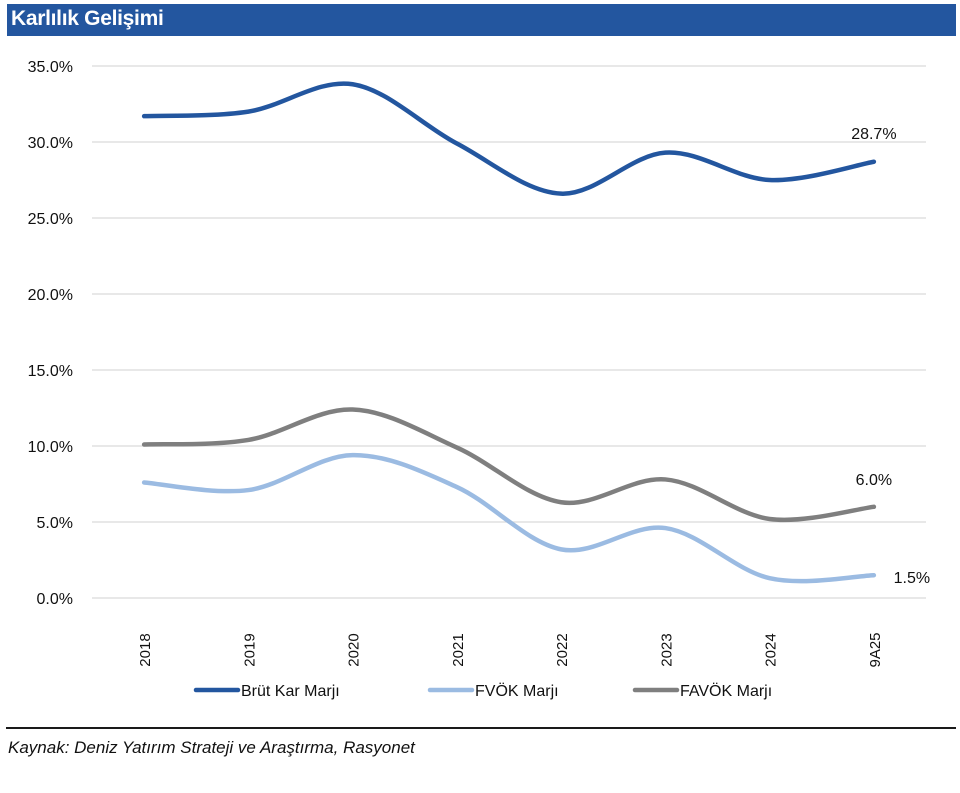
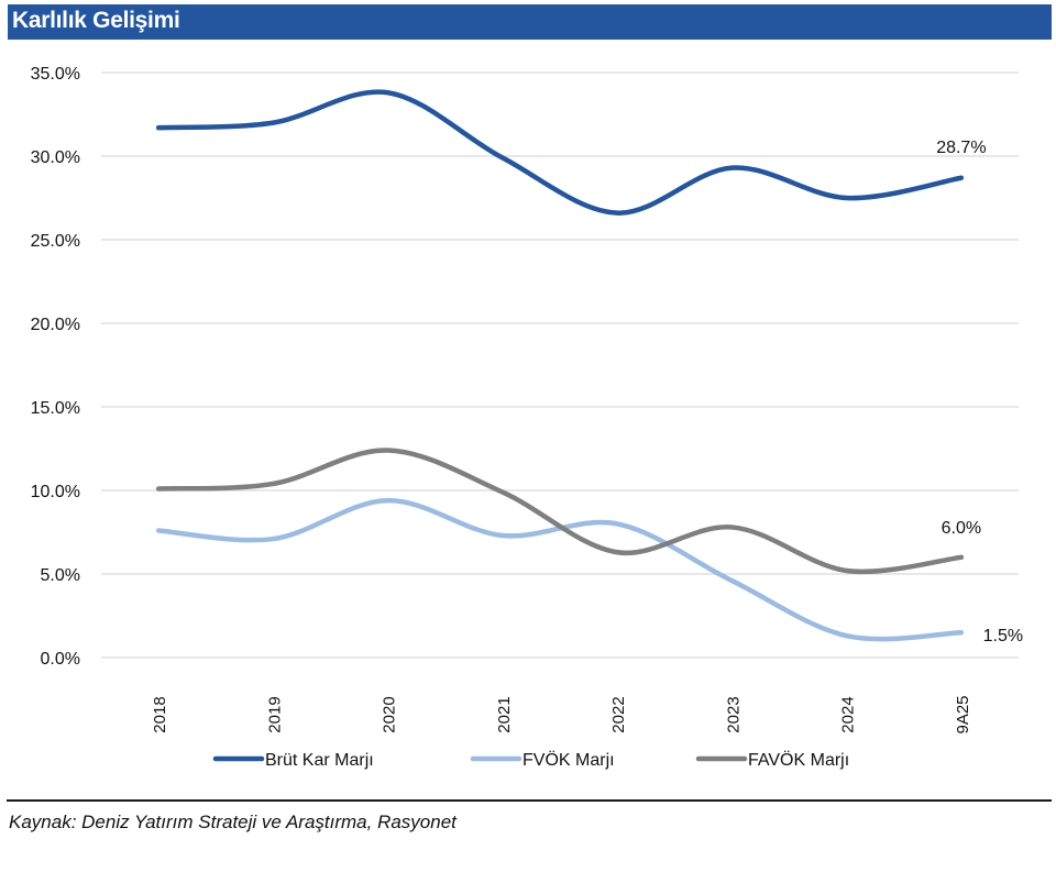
FVÖK Marjı/2022: 3.2% -> 8.0%
